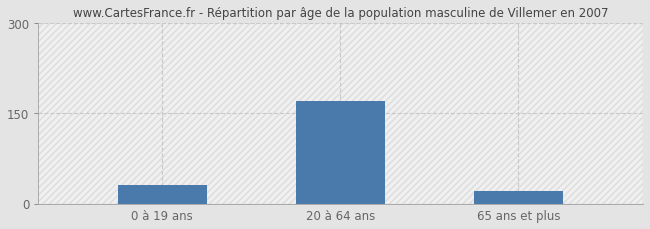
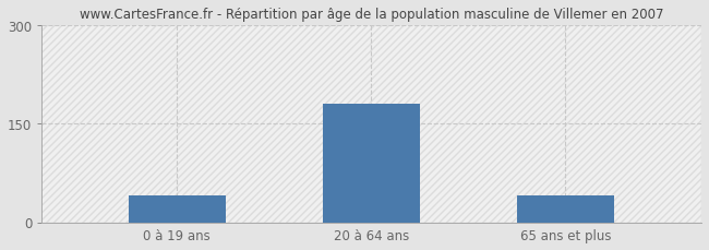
0 à 19 ans: 30 -> 40
20 à 64 ans: 170 -> 180
65 ans et plus: 20 -> 40
